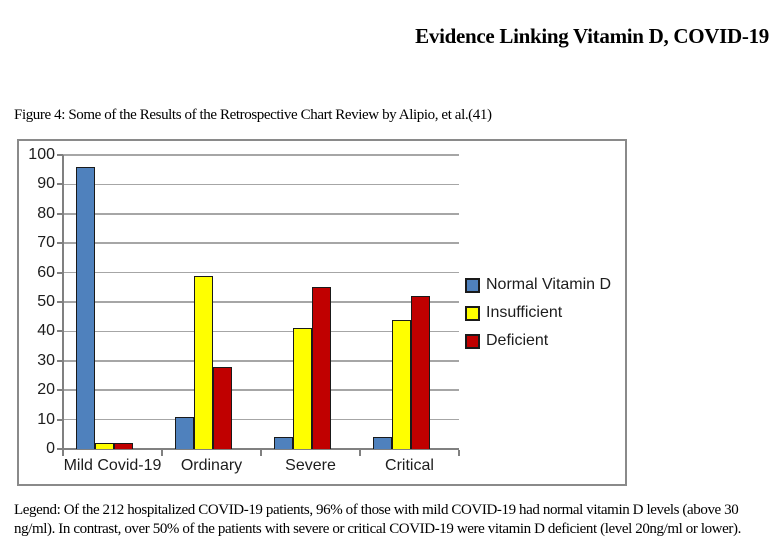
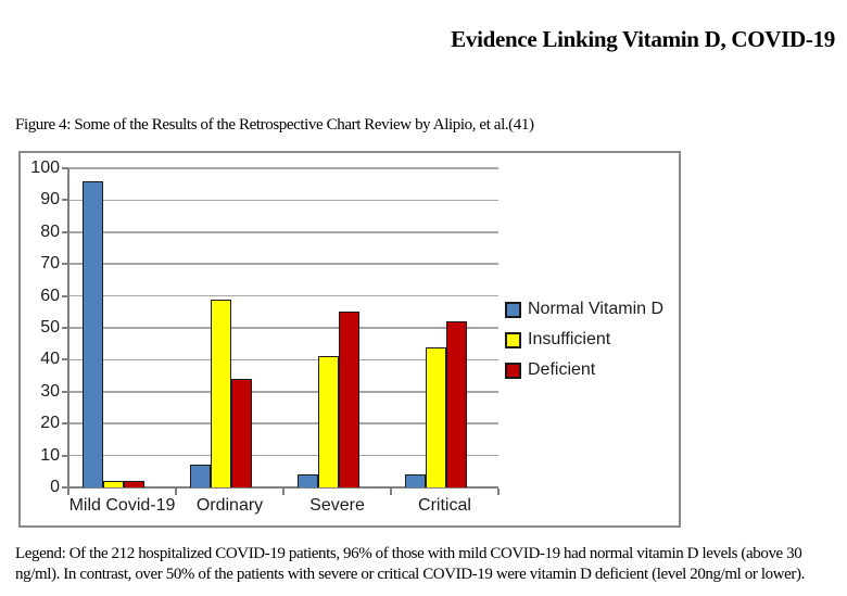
Normal Vitamin D/Ordinary: 11 -> 7
Deficient/Ordinary: 28 -> 34
